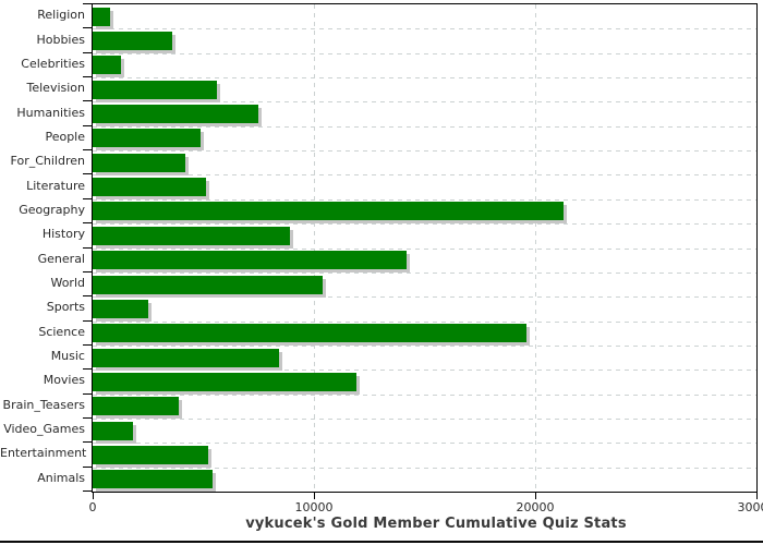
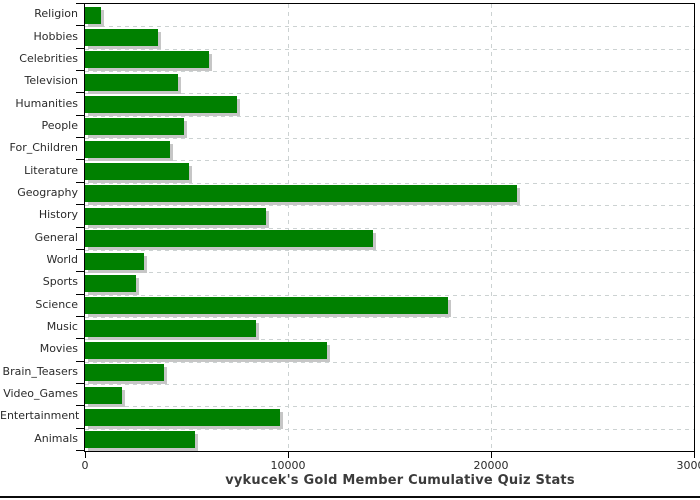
Celebrities: 1300 -> 6100
Television: 5600 -> 4600
World: 10400 -> 2900
Science: 19600 -> 17900
Entertainment: 5200 -> 9600
